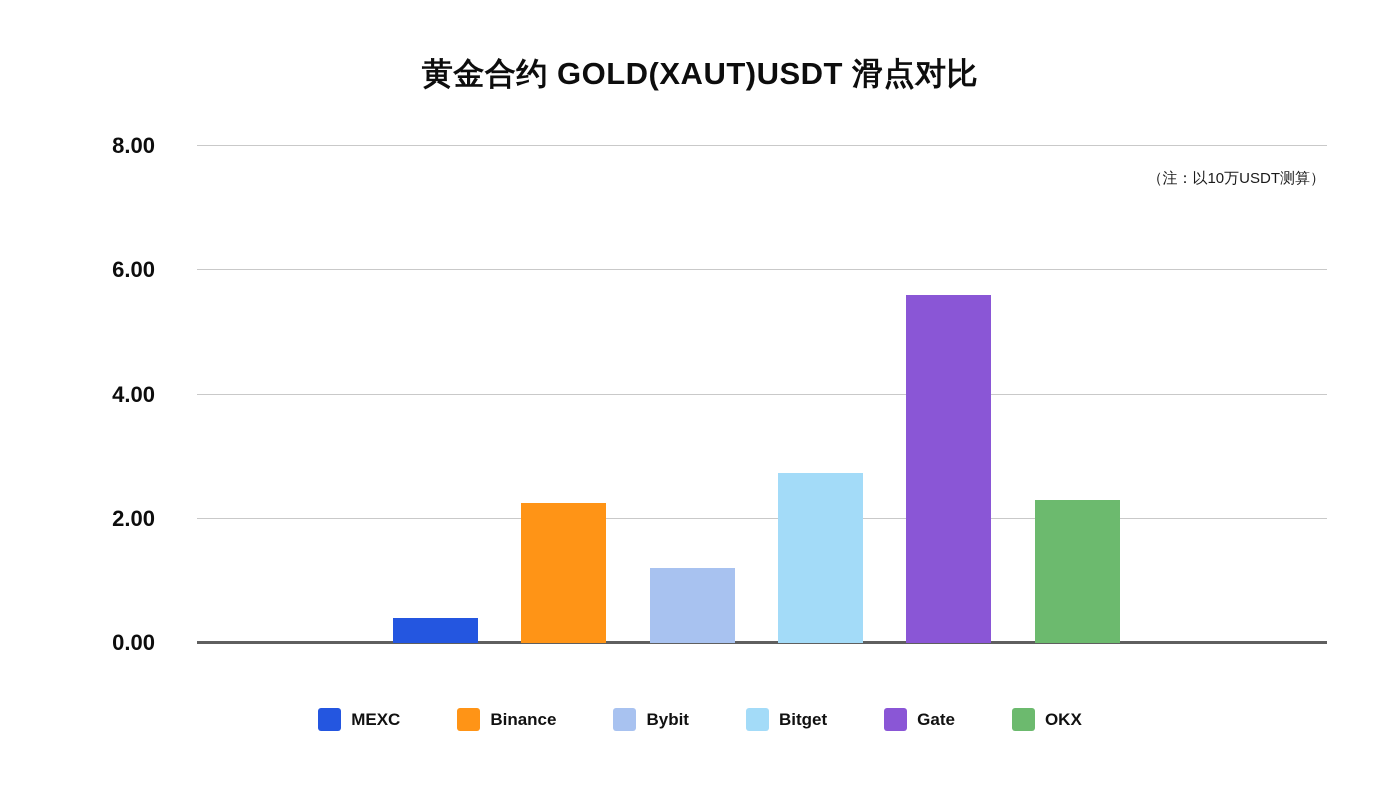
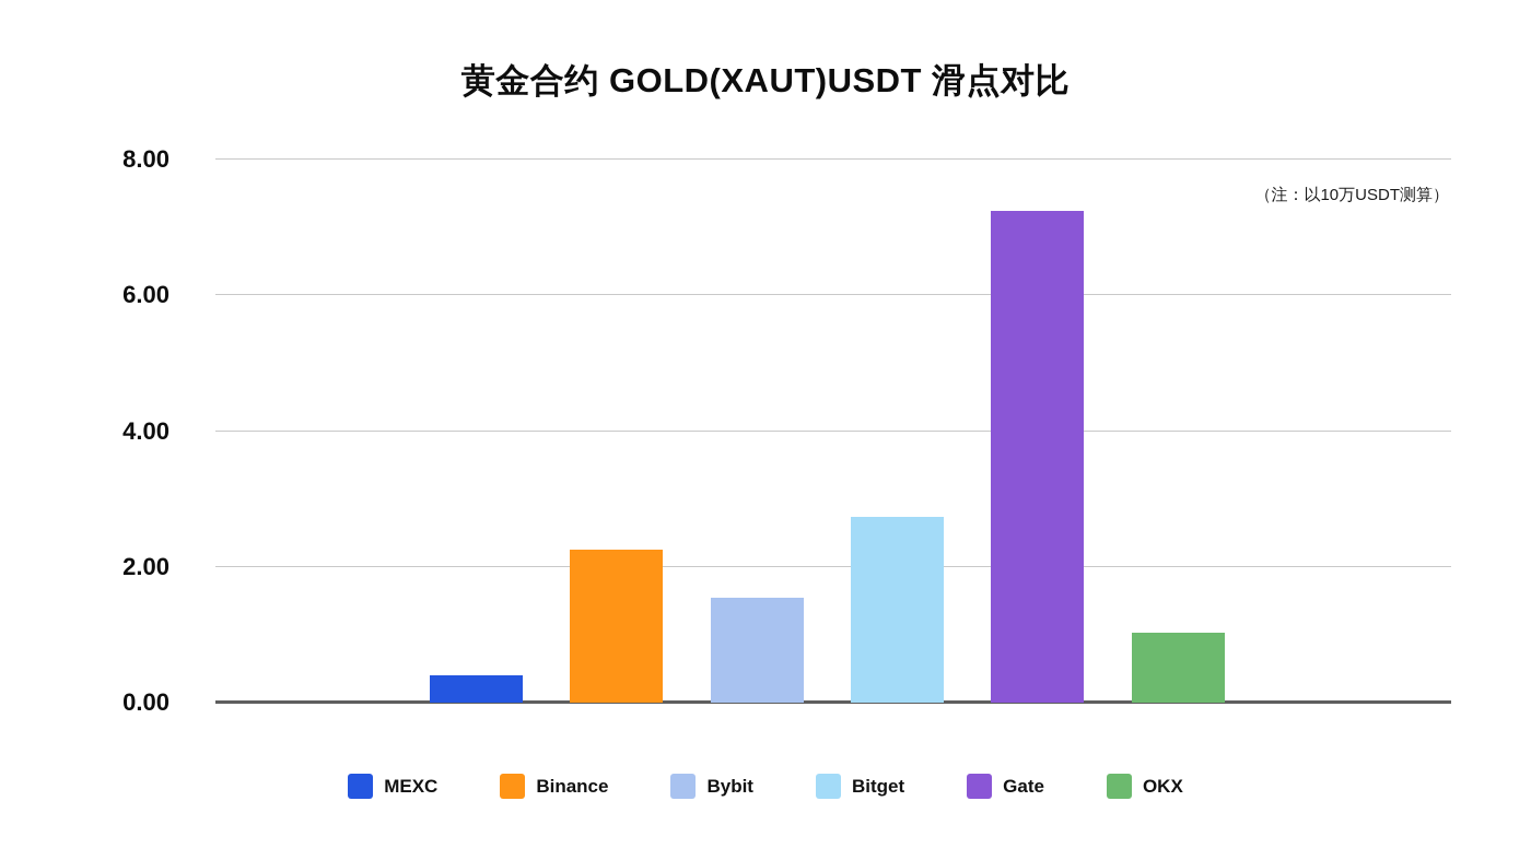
Bybit: 1.2 -> 1.6
Gate: 5.6 -> 7.2
OKX: 2.3 -> 1.0
